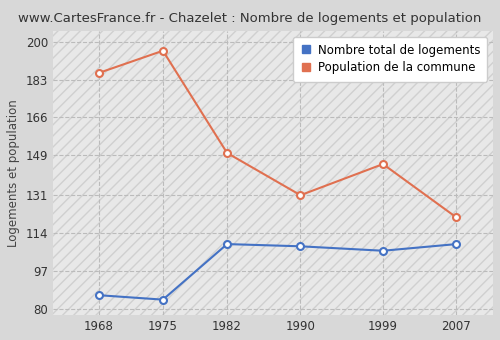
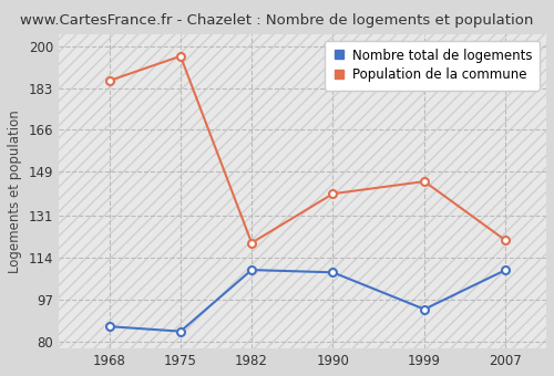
Population de la commune/1982: 150 -> 120
Population de la commune/1990: 131 -> 140
Nombre total de logements/1999: 106 -> 93
